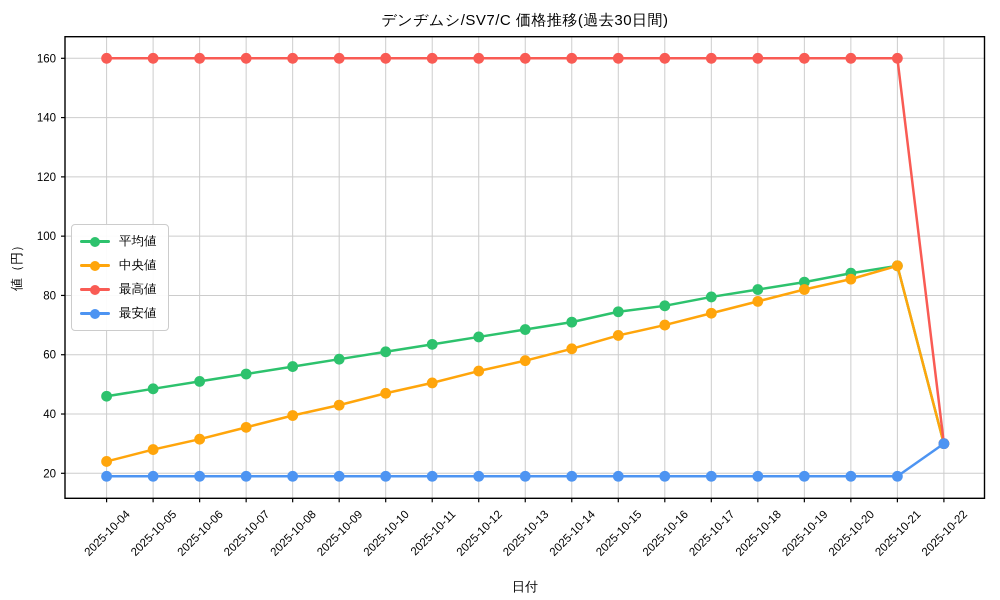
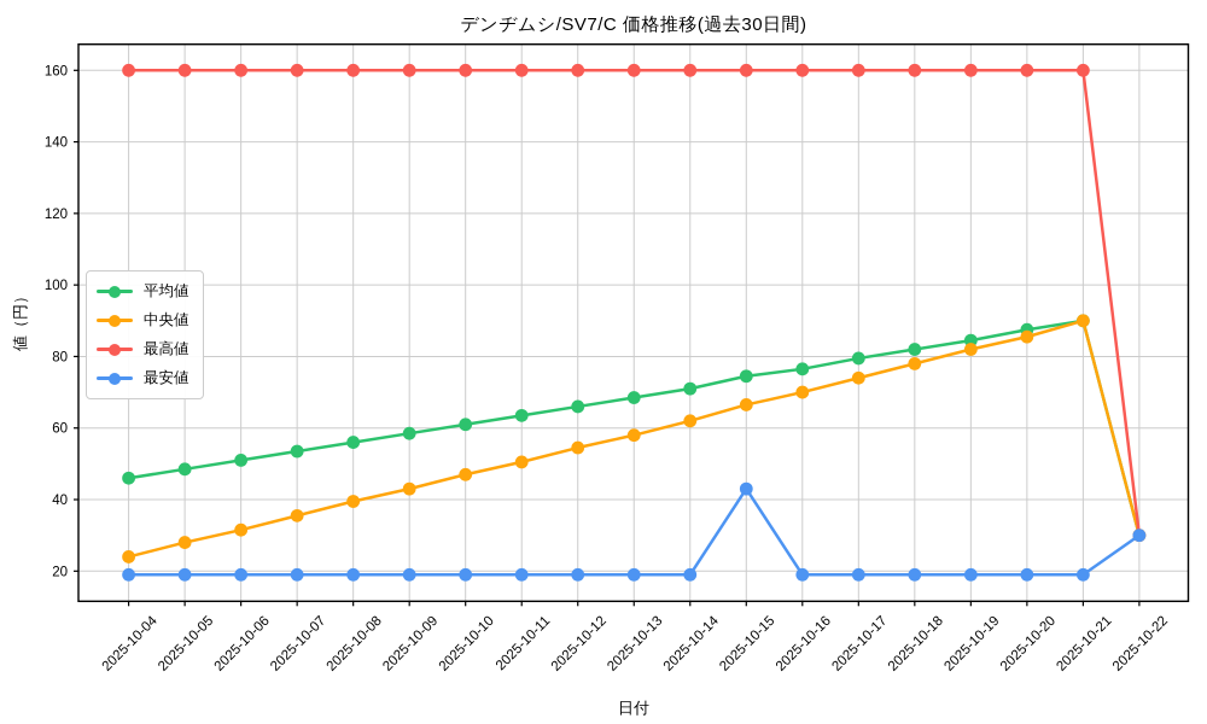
最安値/2025-10-15: 19 -> 43
